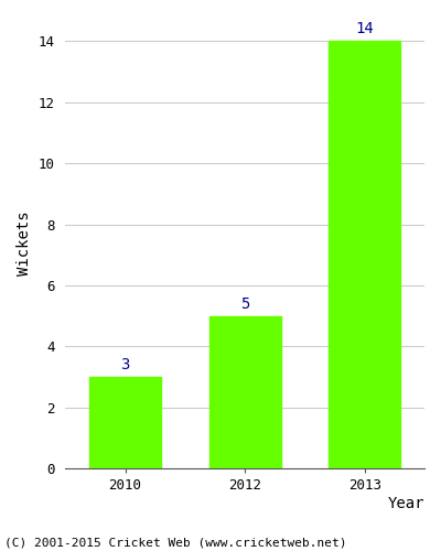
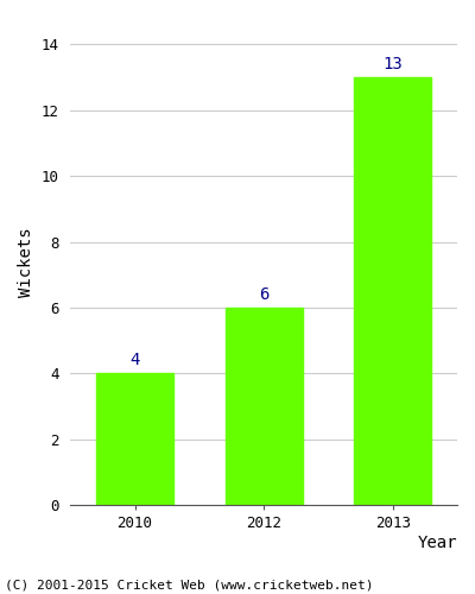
2010: 3 -> 4
2012: 5 -> 6
2013: 14 -> 13
